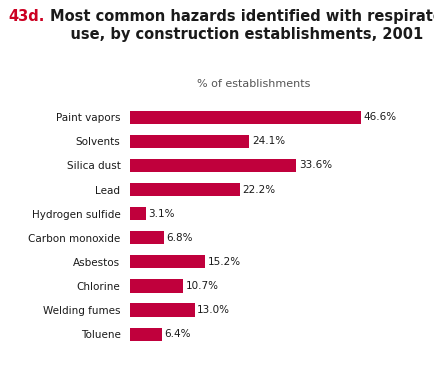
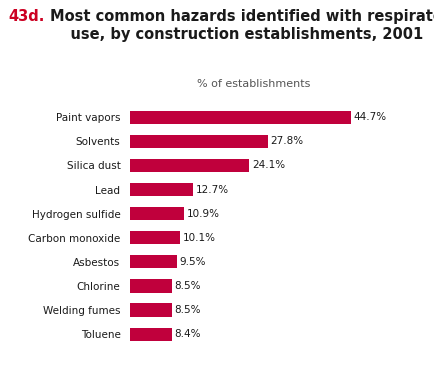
Paint vapors: 46.6% -> 44.7%
Solvents: 24.1% -> 27.8%
Silica dust: 33.6% -> 24.1%
Lead: 22.2% -> 12.7%
Hydrogen sulfide: 3.1% -> 10.9%
Carbon monoxide: 6.8% -> 10.1%
Asbestos: 15.2% -> 9.5%
Chlorine: 10.7% -> 8.5%
Welding fumes: 13.0% -> 8.5%
Toluene: 6.4% -> 8.4%
